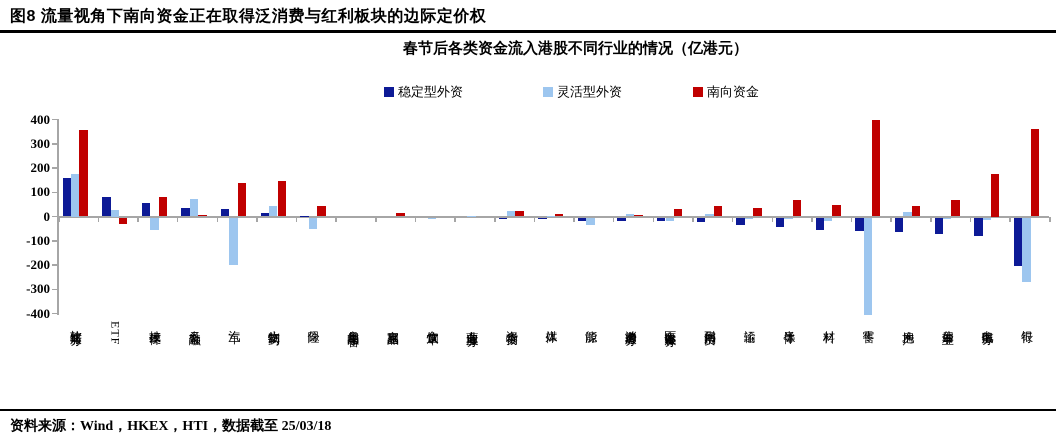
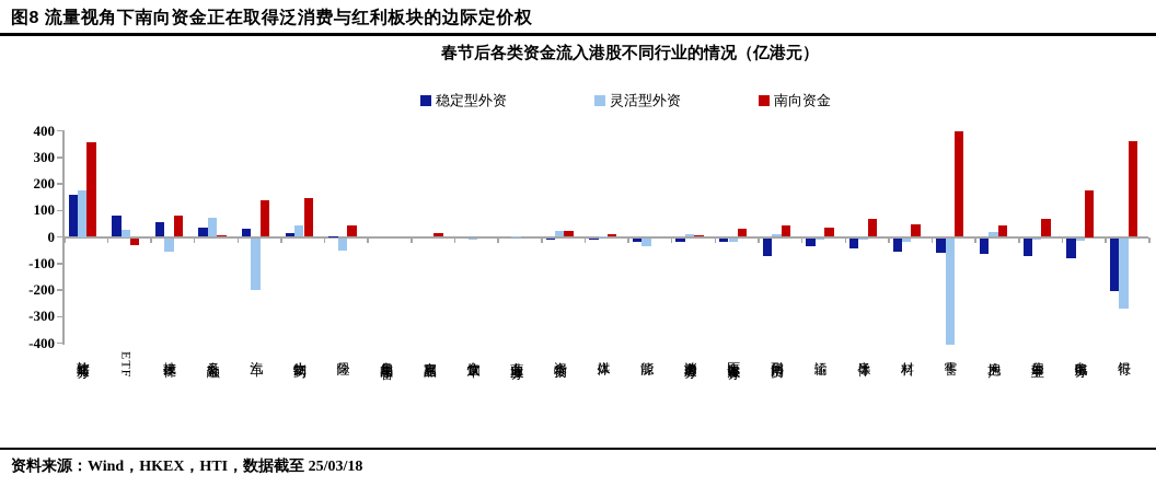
稳定型外资/耐用消费: -20 -> -70
